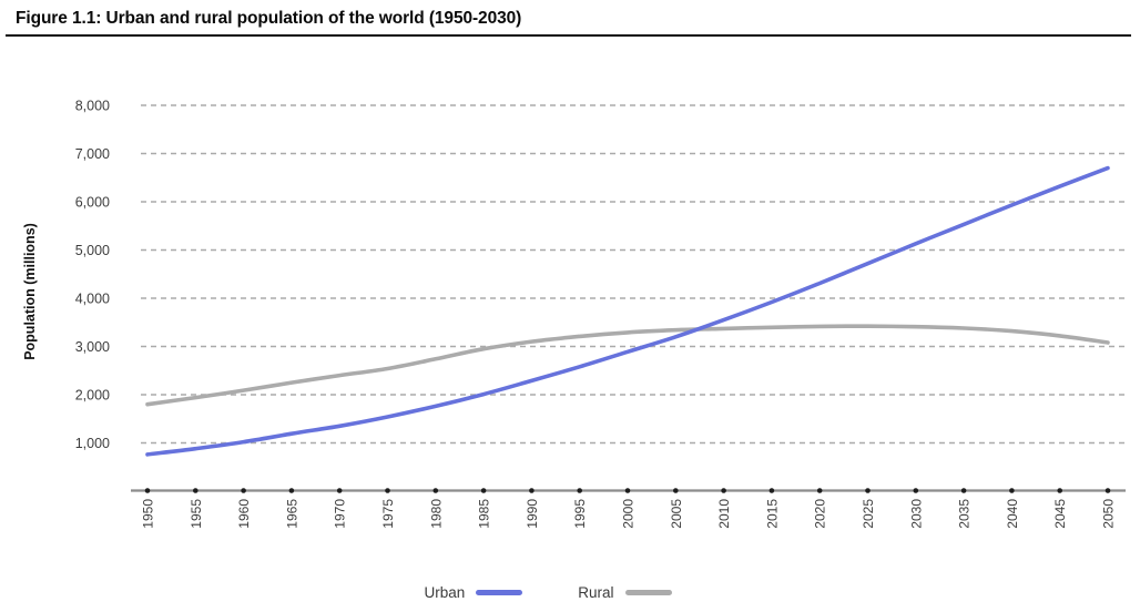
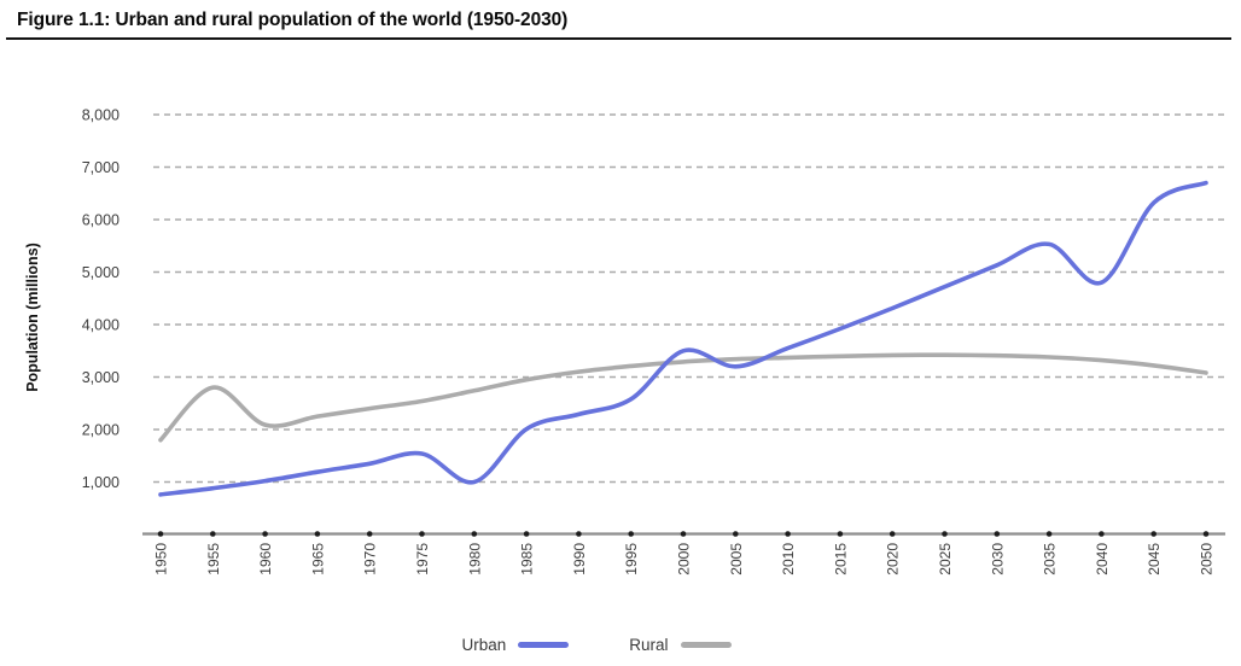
Rural/1955: 1900 -> 2800
Urban/1980: 1800 -> 1000
Urban/2000: 2900 -> 3500
Urban/2040: 5900 -> 4800
